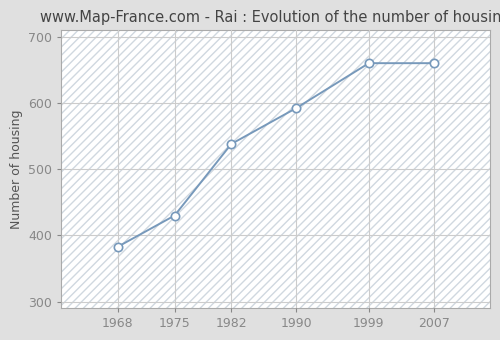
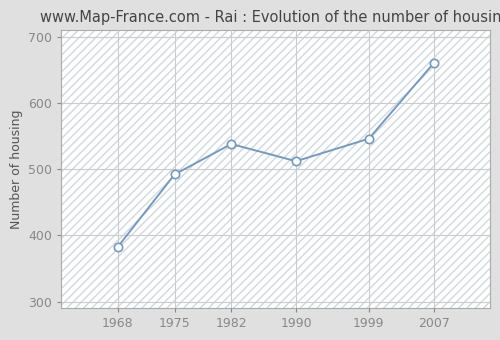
1975: 430 -> 492
1990: 592 -> 512
1999: 660 -> 546
